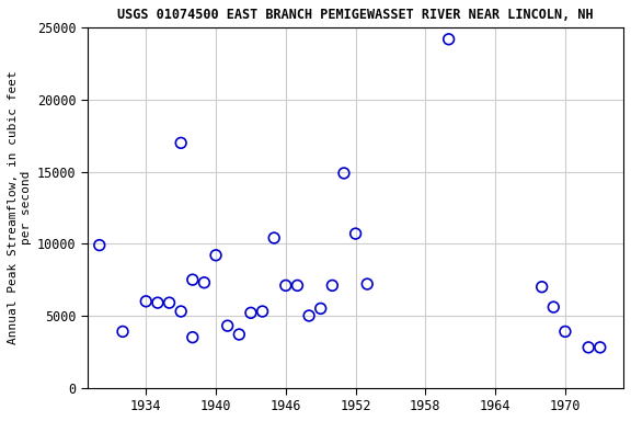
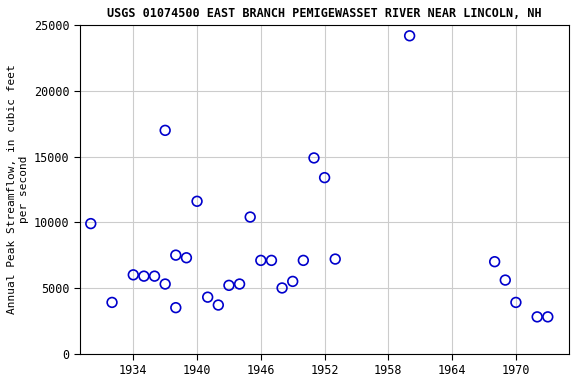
1940: 9200 -> 11600
1952: 10700 -> 13400
